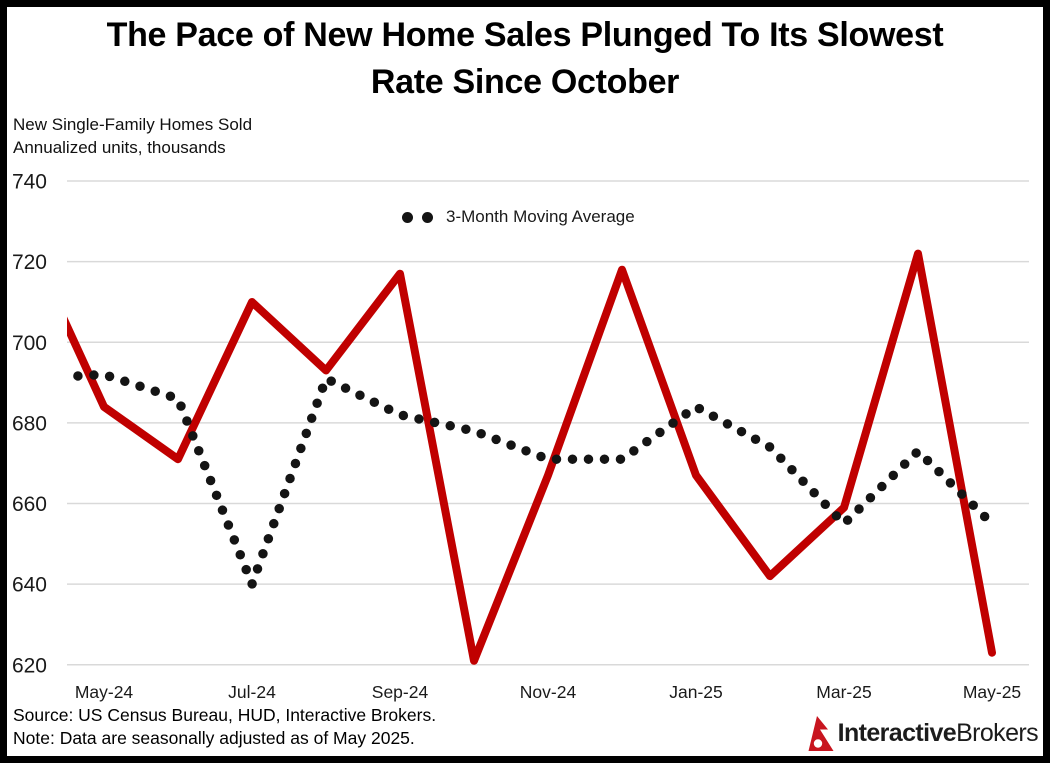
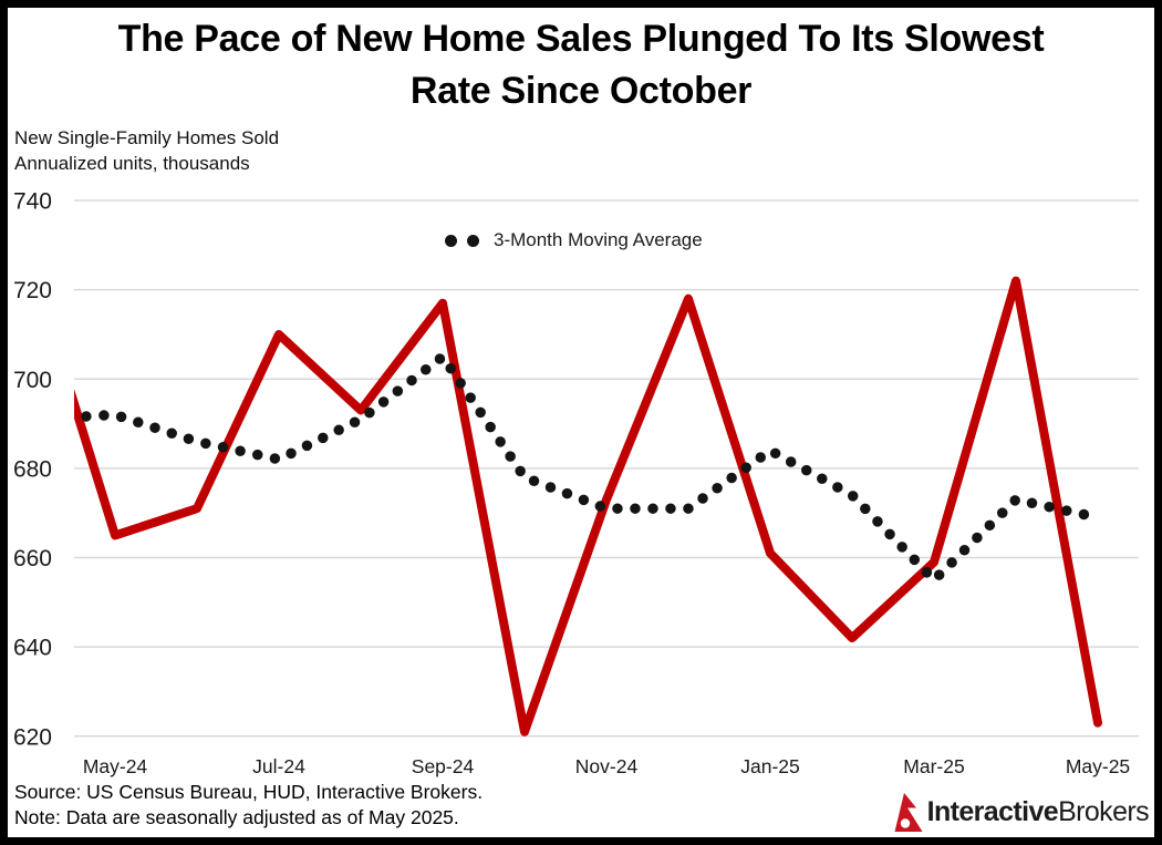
New Single-Family Homes Sold/May-24: 684 -> 665
3-Month Moving Average/Jul-24: 640 -> 682
3-Month Moving Average/Sep-24: 682 -> 705
New Single-Family Homes Sold/Nov-24: 667 -> 673
New Single-Family Homes Sold/Jan-25: 667 -> 661
3-Month Moving Average/May-25: 655 -> 669
